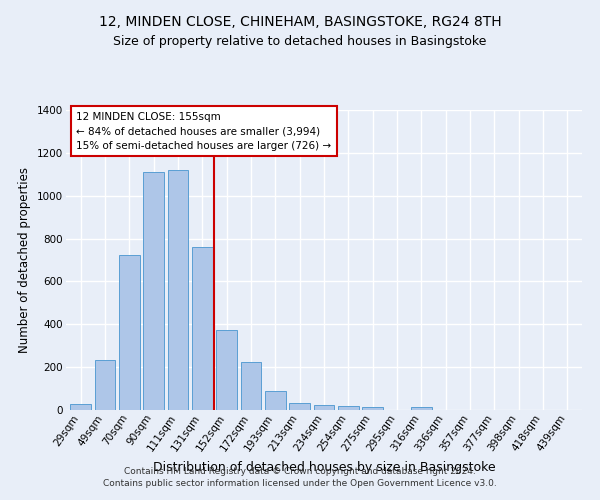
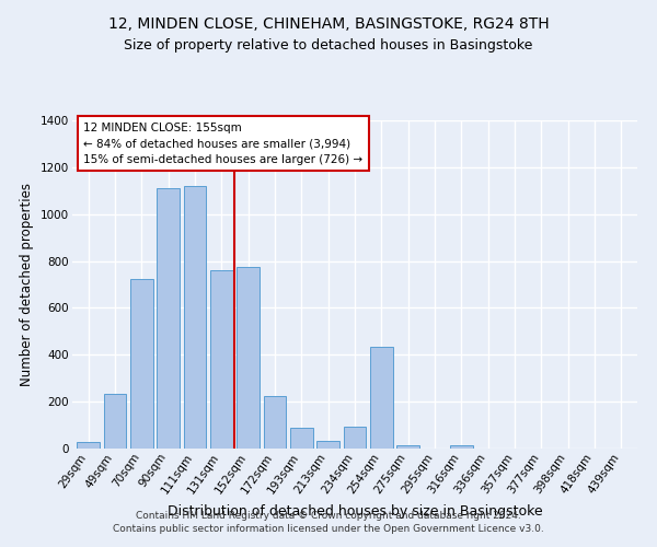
152sqm: 375 -> 775
234sqm: 25 -> 95
254sqm: 20 -> 435
